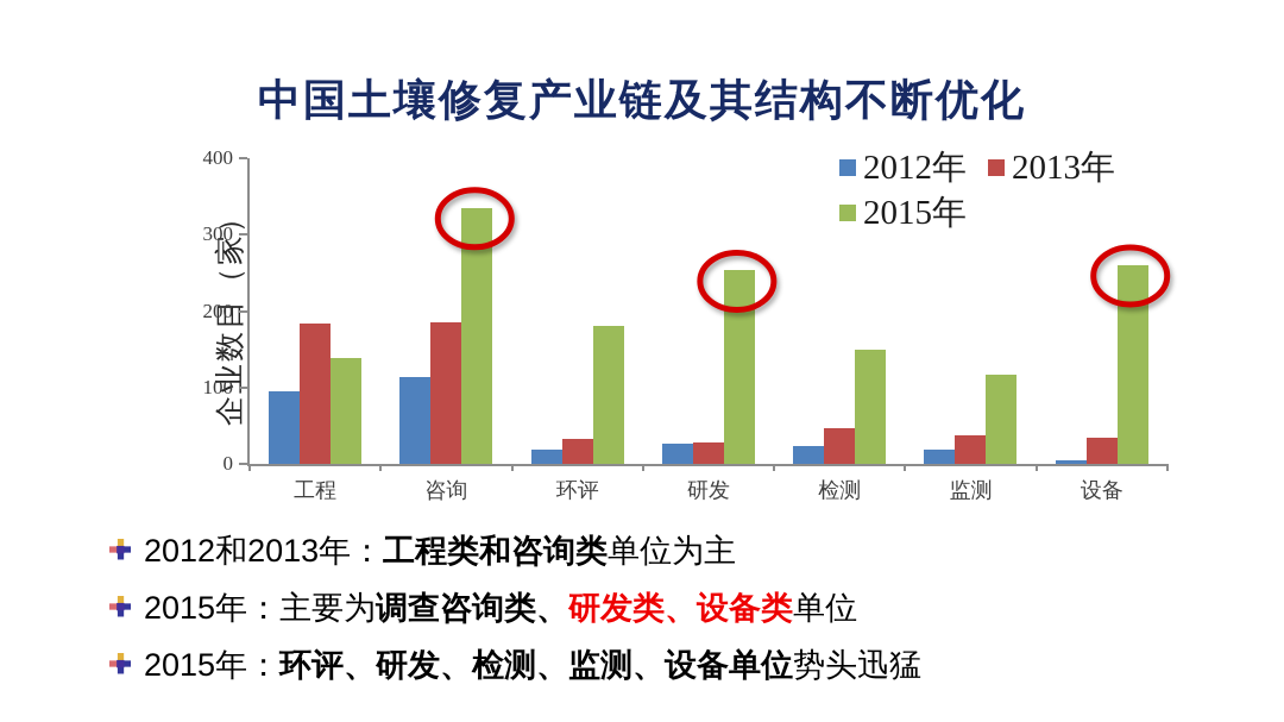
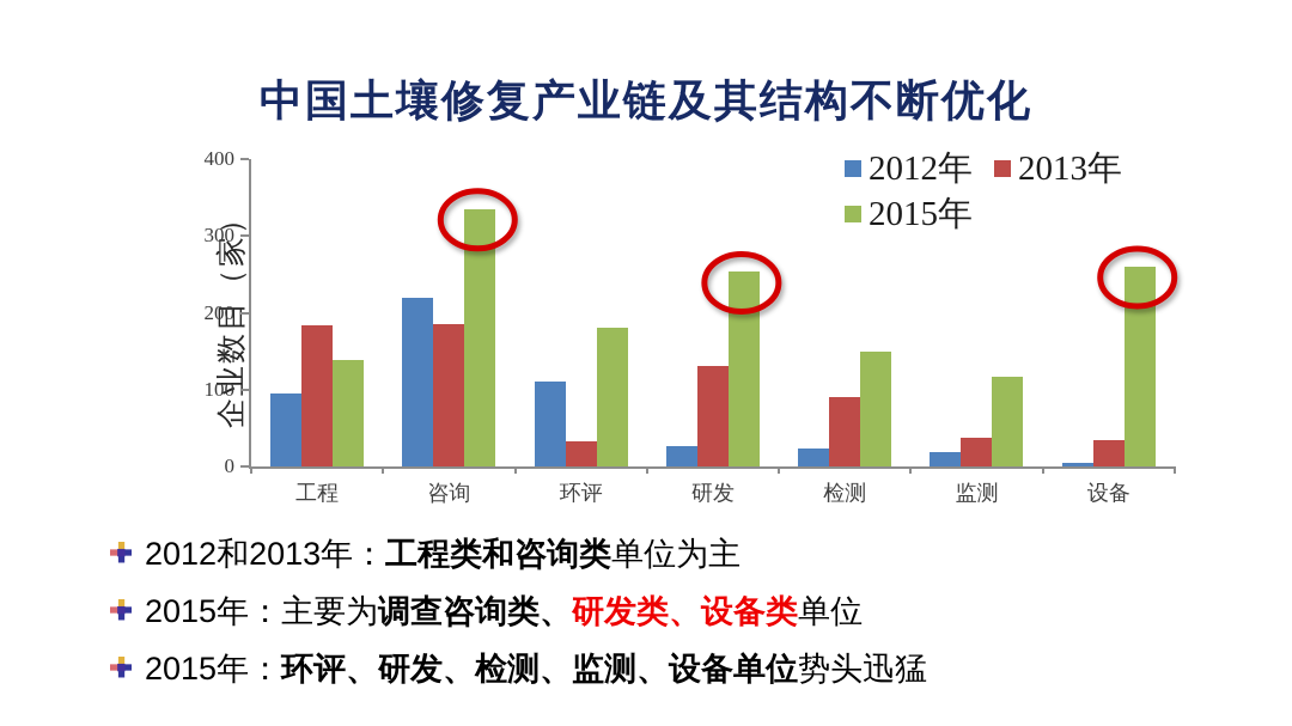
2012年/咨询: 110 -> 220
2012年/环评: 20 -> 110
2013年/研发: 30 -> 130
2013年/检测: 50 -> 90
